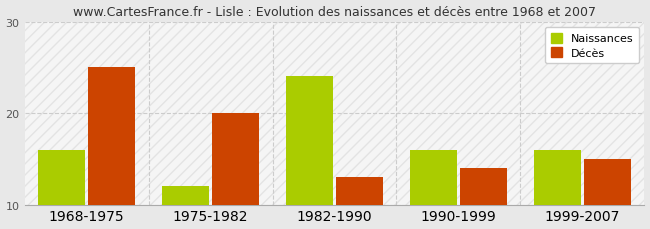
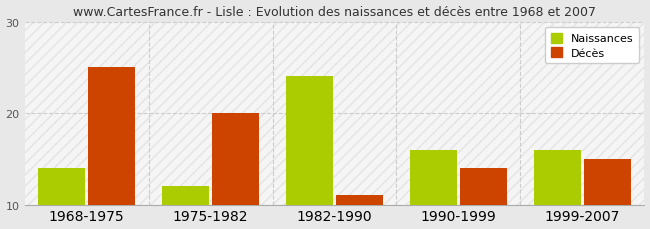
Naissances/1968-1975: 16 -> 14
Décès/1982-1990: 13 -> 11
